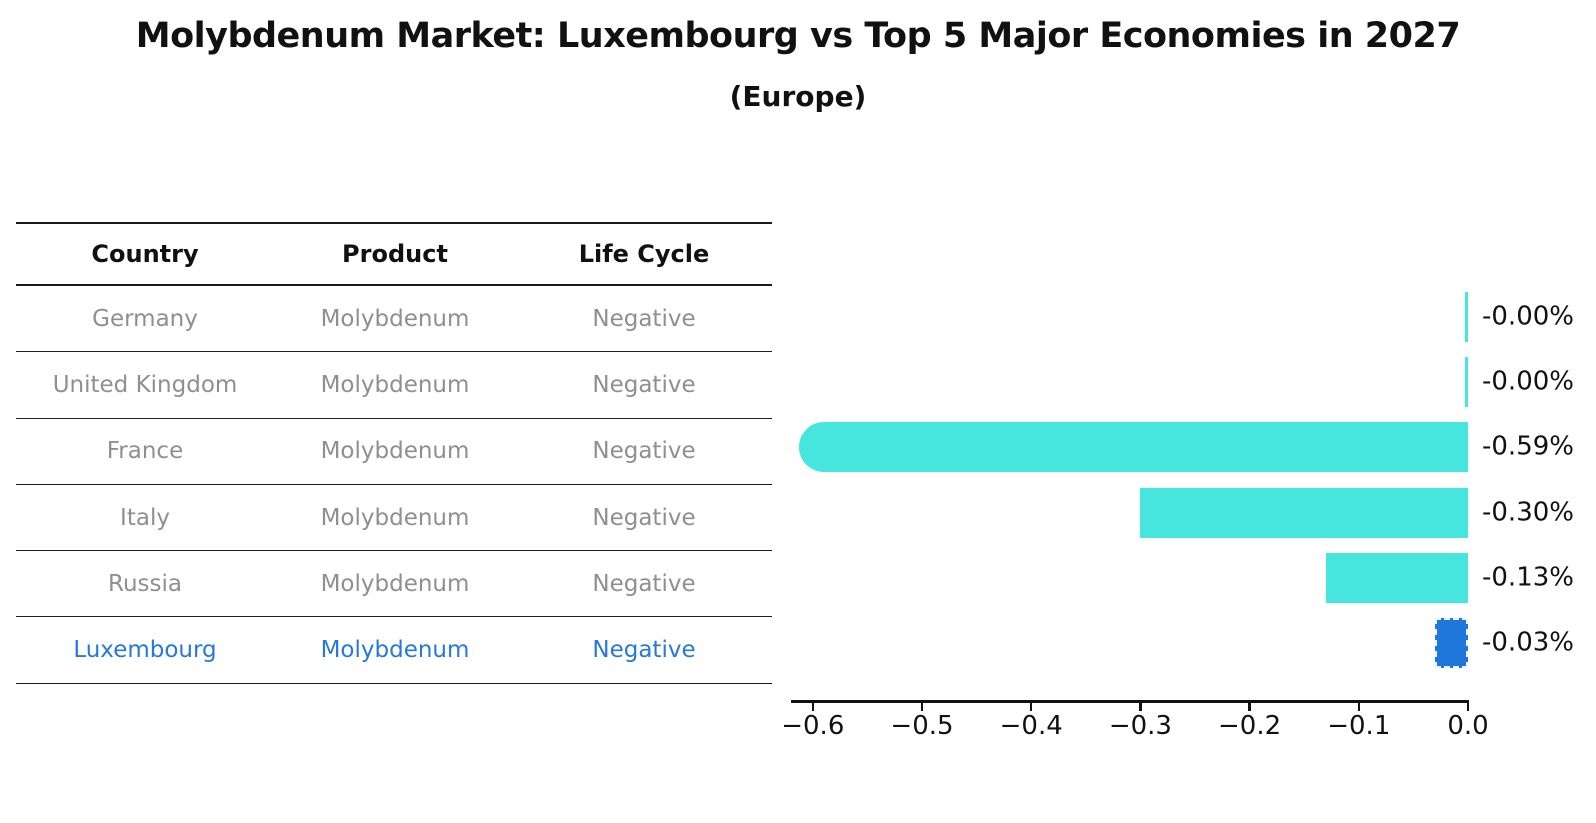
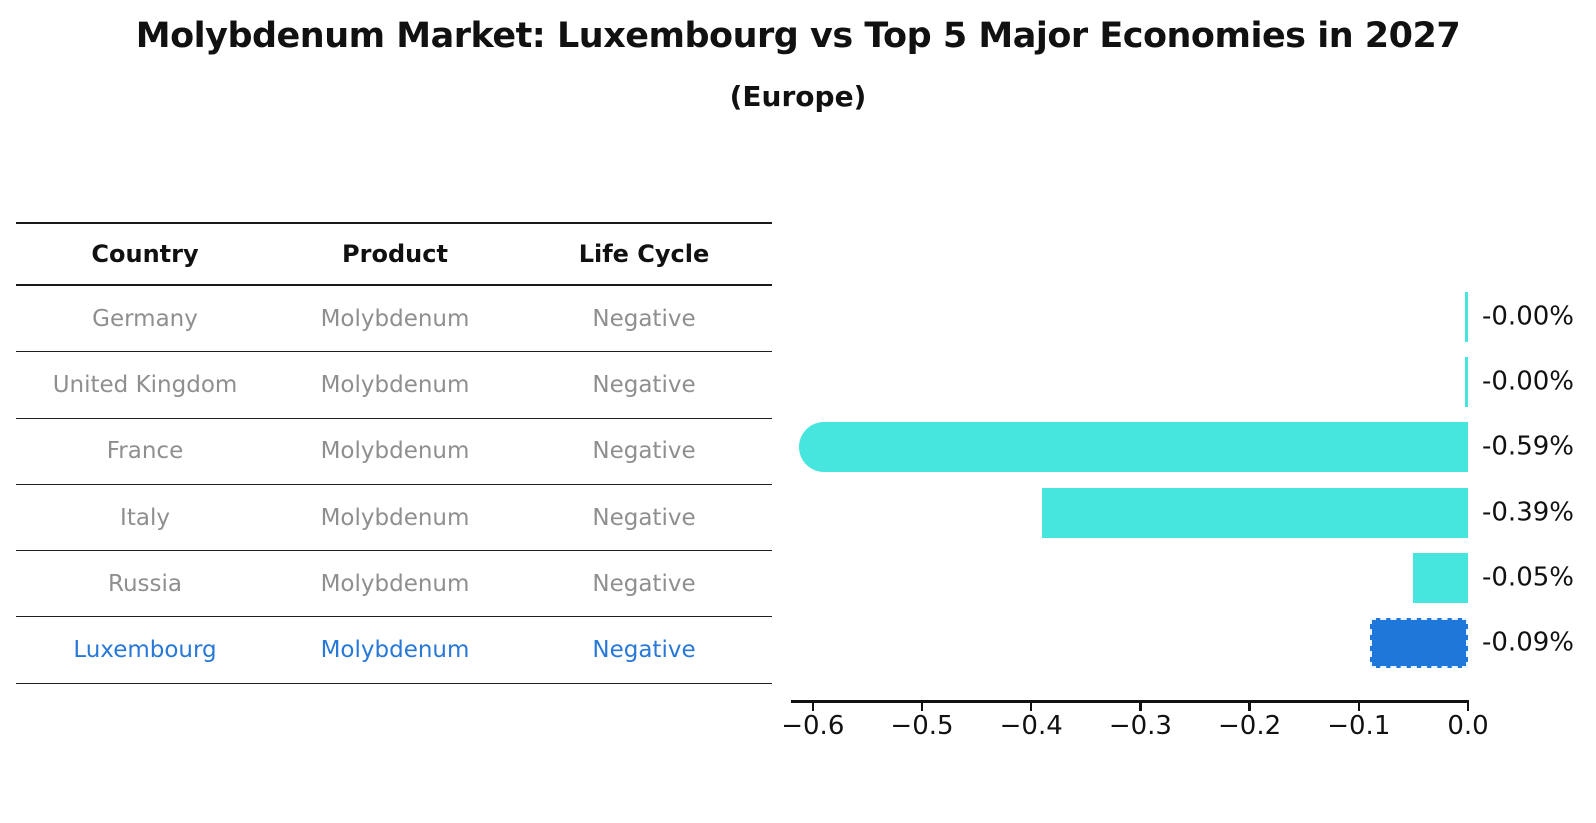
Italy: -0.30% -> -0.39%
Russia: -0.13% -> -0.05%
Luxembourg: -0.03% -> -0.09%
